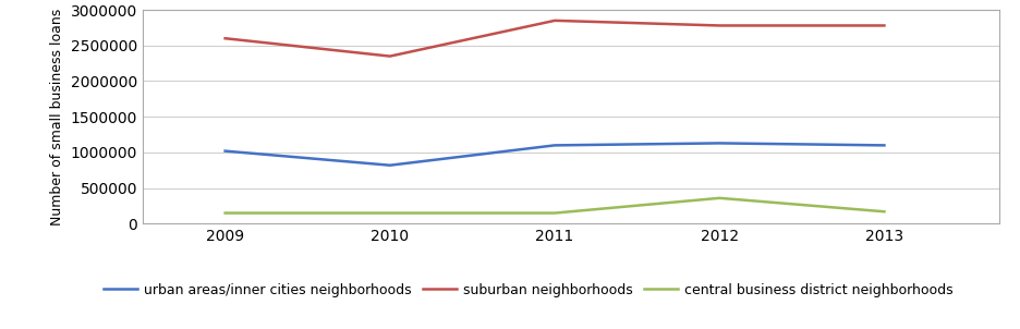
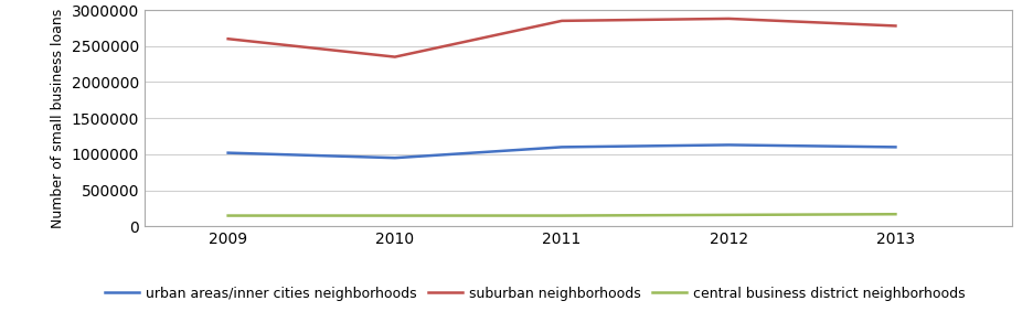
urban areas/inner cities neighborhoods/2010: 820000 -> 950000
suburban neighborhoods/2012: 2780000 -> 2880000
central business district neighborhoods/2012: 360000 -> 160000
